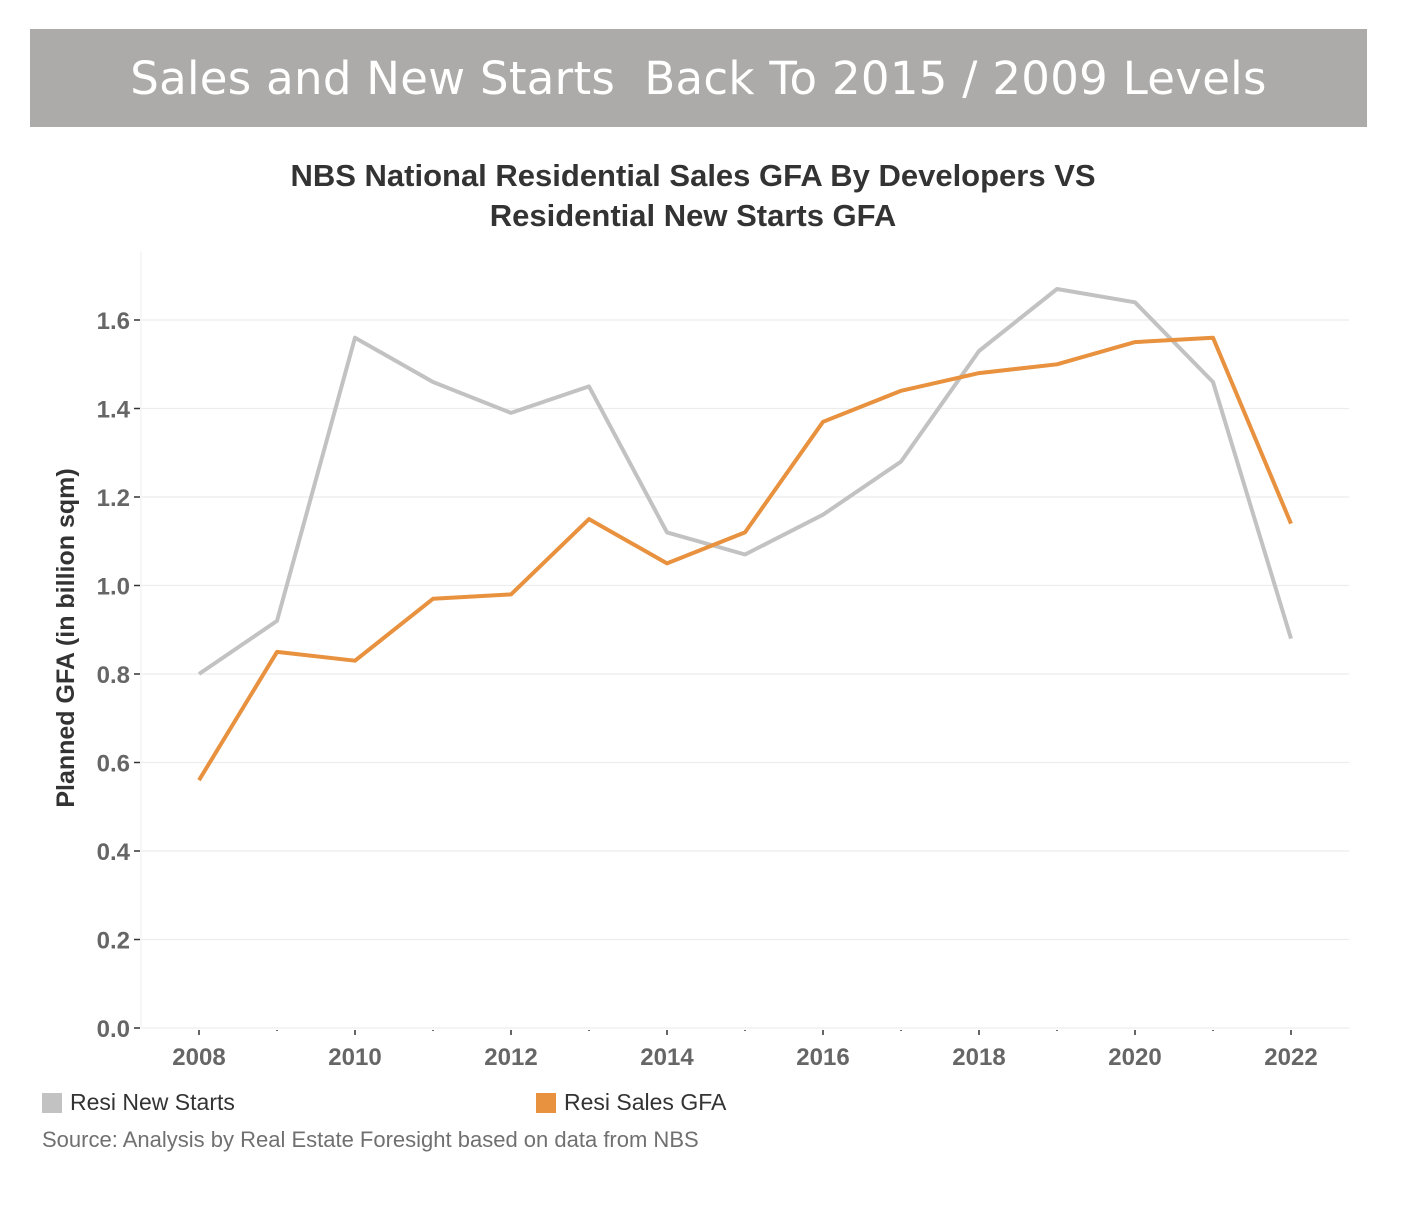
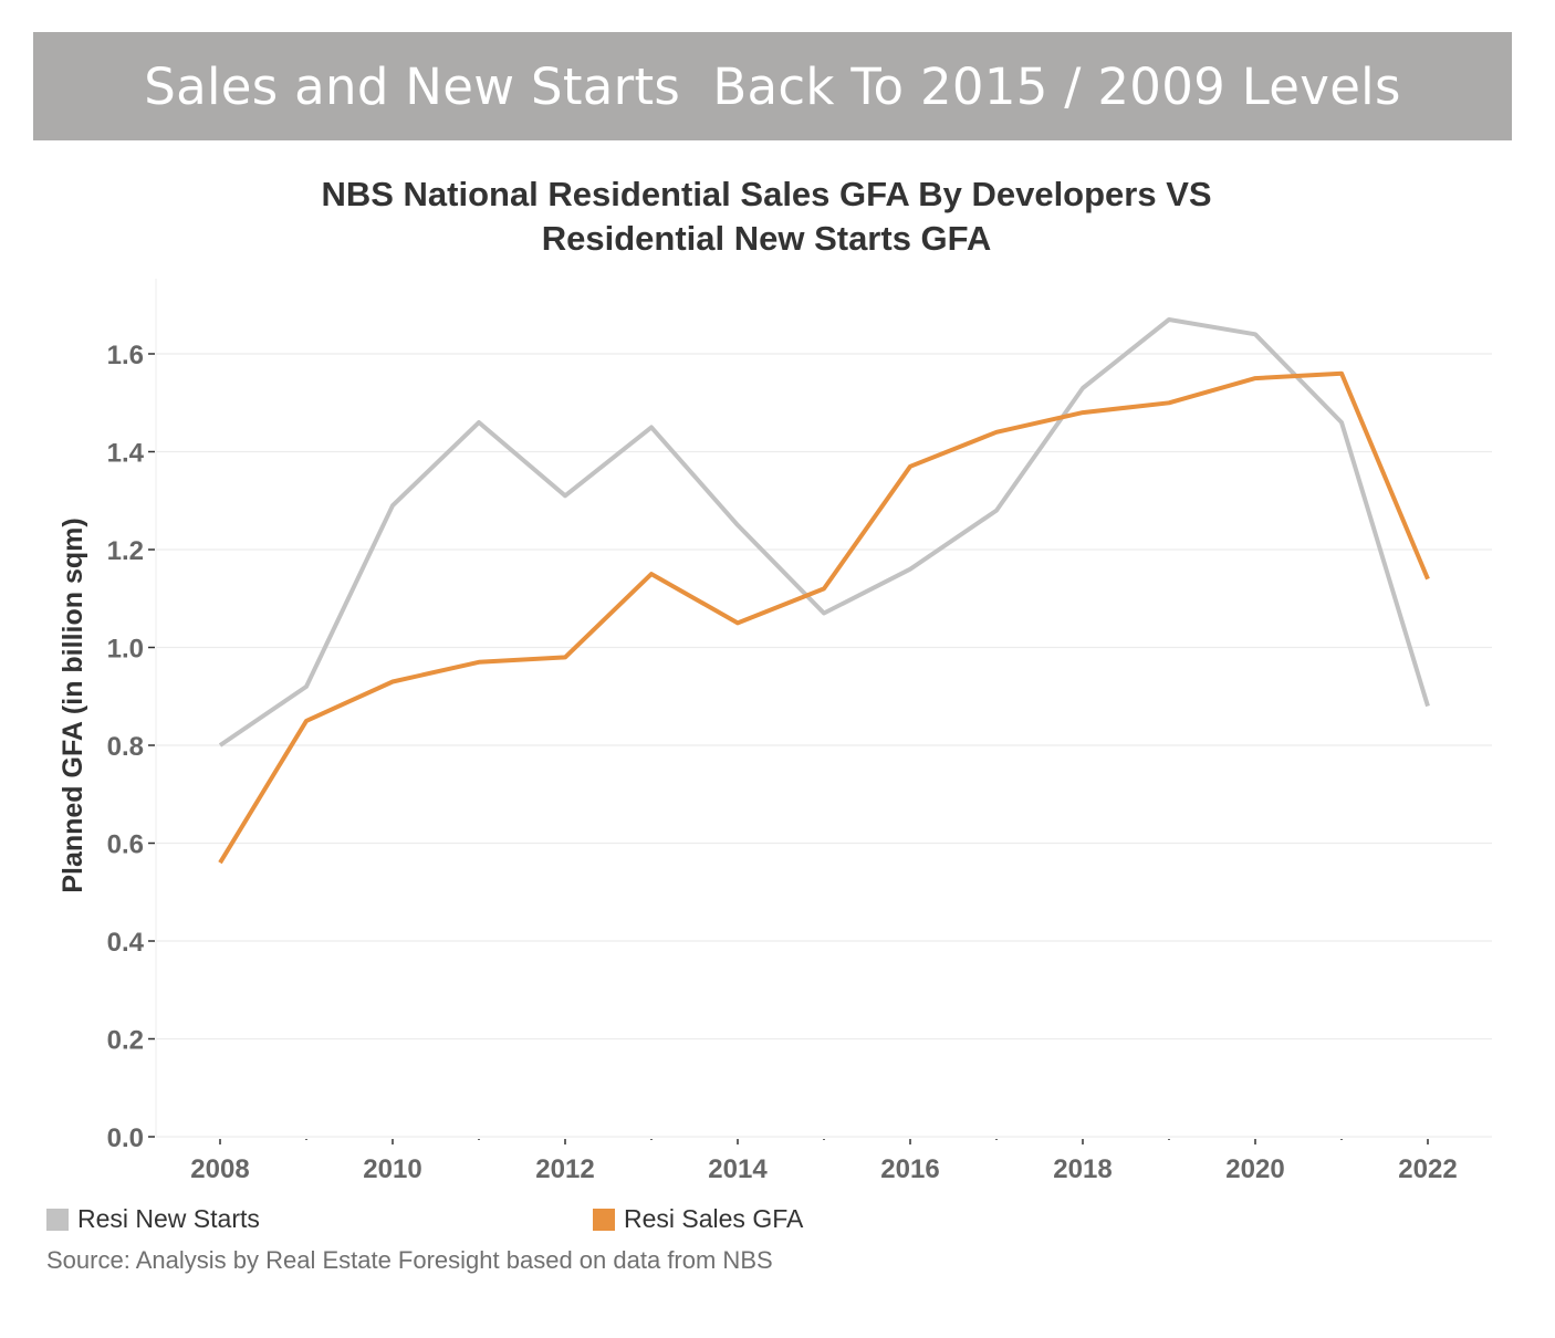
Resi New Starts/2010: 1.56 -> 1.29
Resi Sales GFA/2010: 0.83 -> 0.93
Resi New Starts/2012: 1.39 -> 1.31
Resi New Starts/2014: 1.12 -> 1.25
